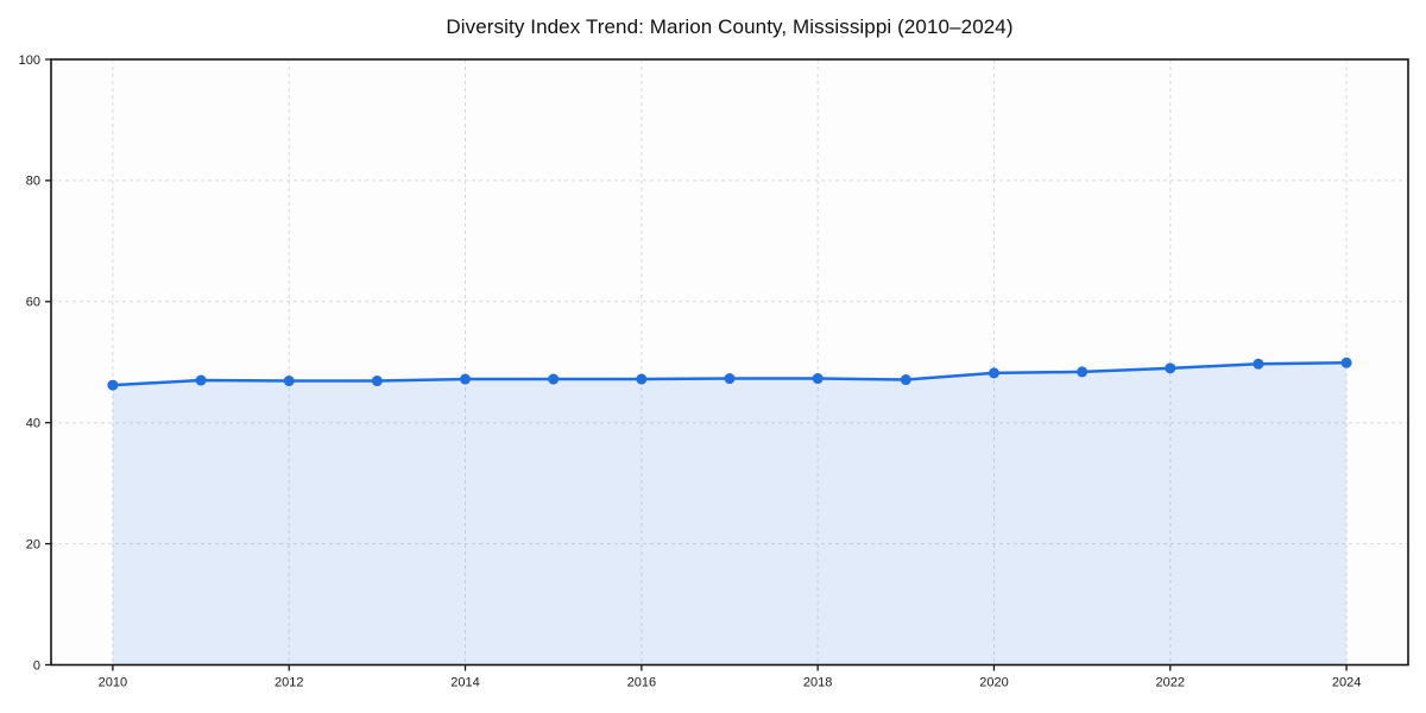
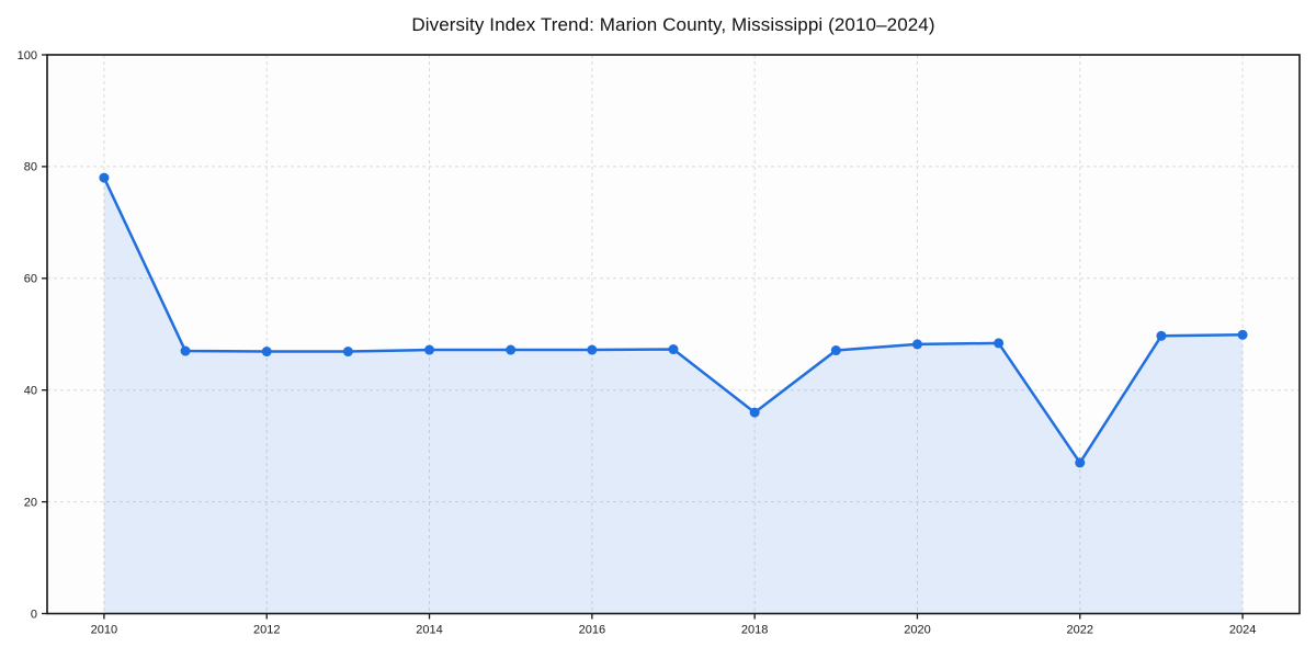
2010: 46 -> 78
2018: 47 -> 36
2022: 49 -> 27
